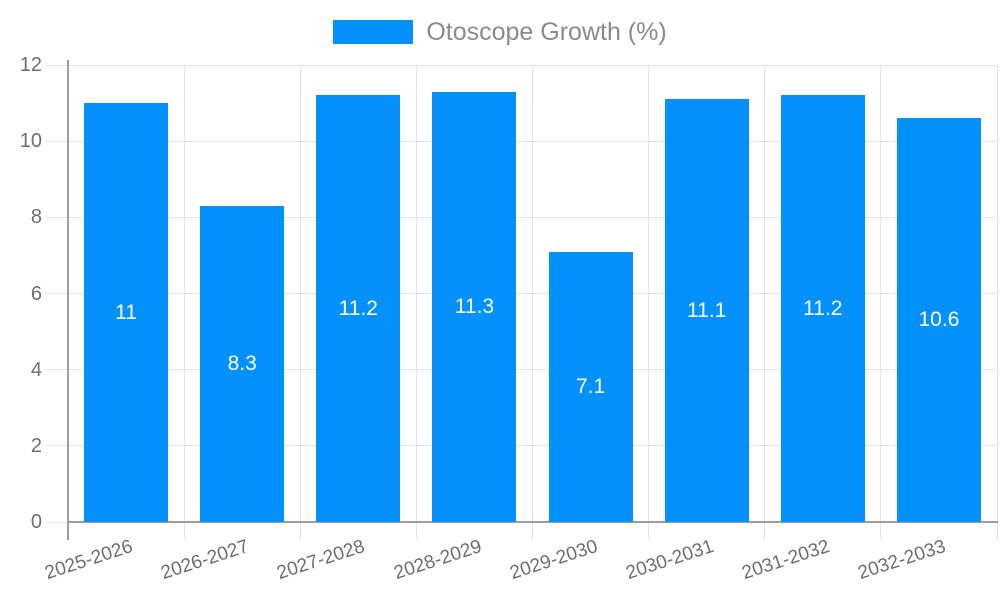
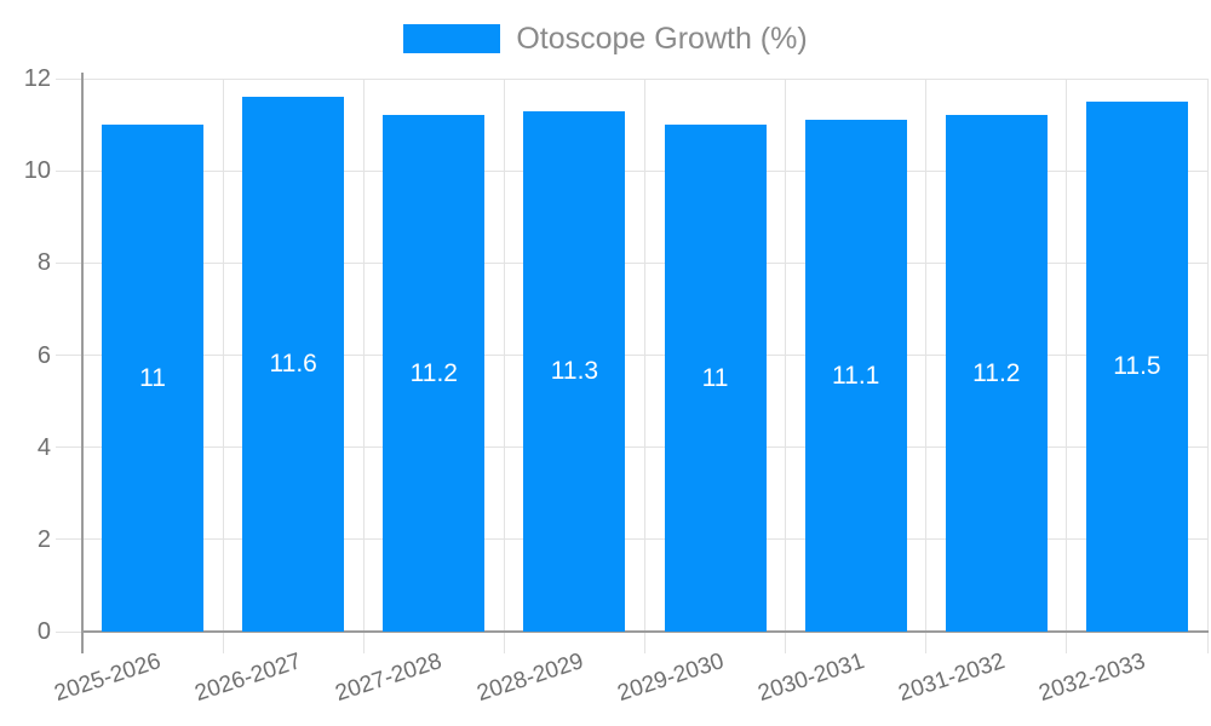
2026-2027: 8.3 -> 11.6
2029-2030: 7.1 -> 11
2032-2033: 10.6 -> 11.5
